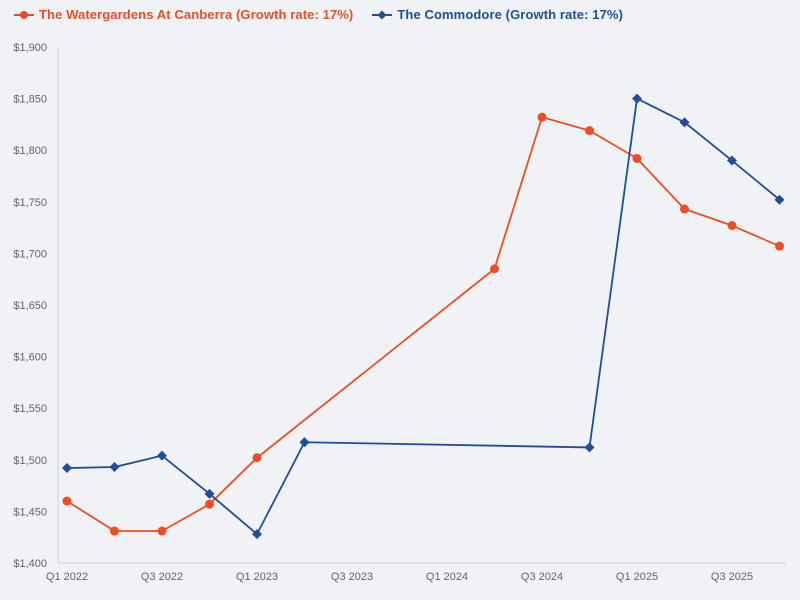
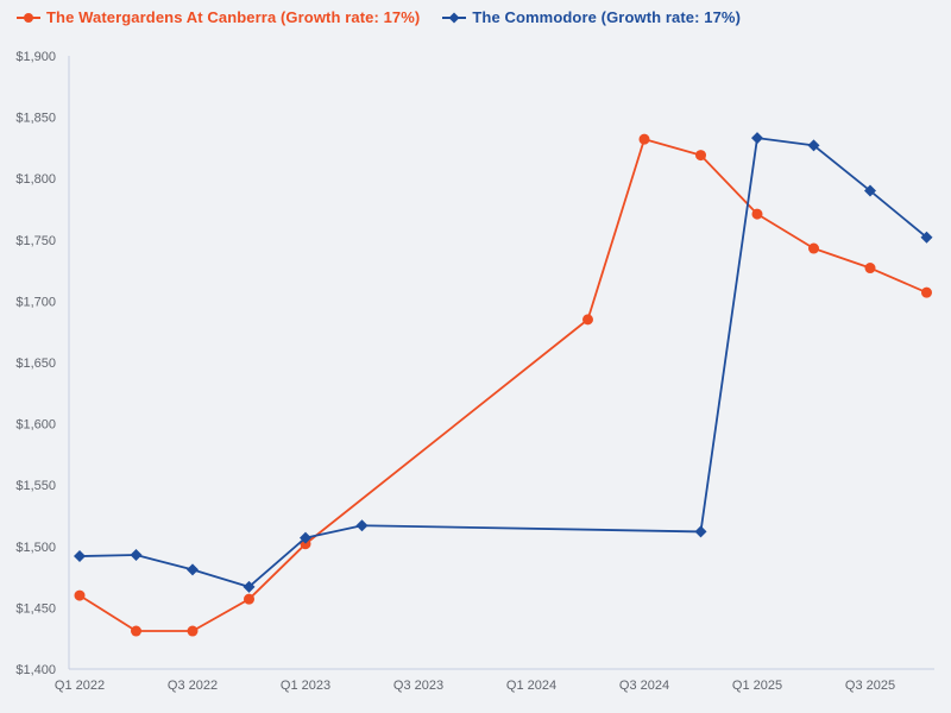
The Commodore (Growth rate: 17%)/Q3 2022: $1504 -> $1481
The Commodore (Growth rate: 17%)/Q1 2023: $1428 -> $1507
The Watergardens At Canberra (Growth rate: 17%)/Q1 2025: $1792 -> $1771
The Commodore (Growth rate: 17%)/Q1 2025: $1850 -> $1833
